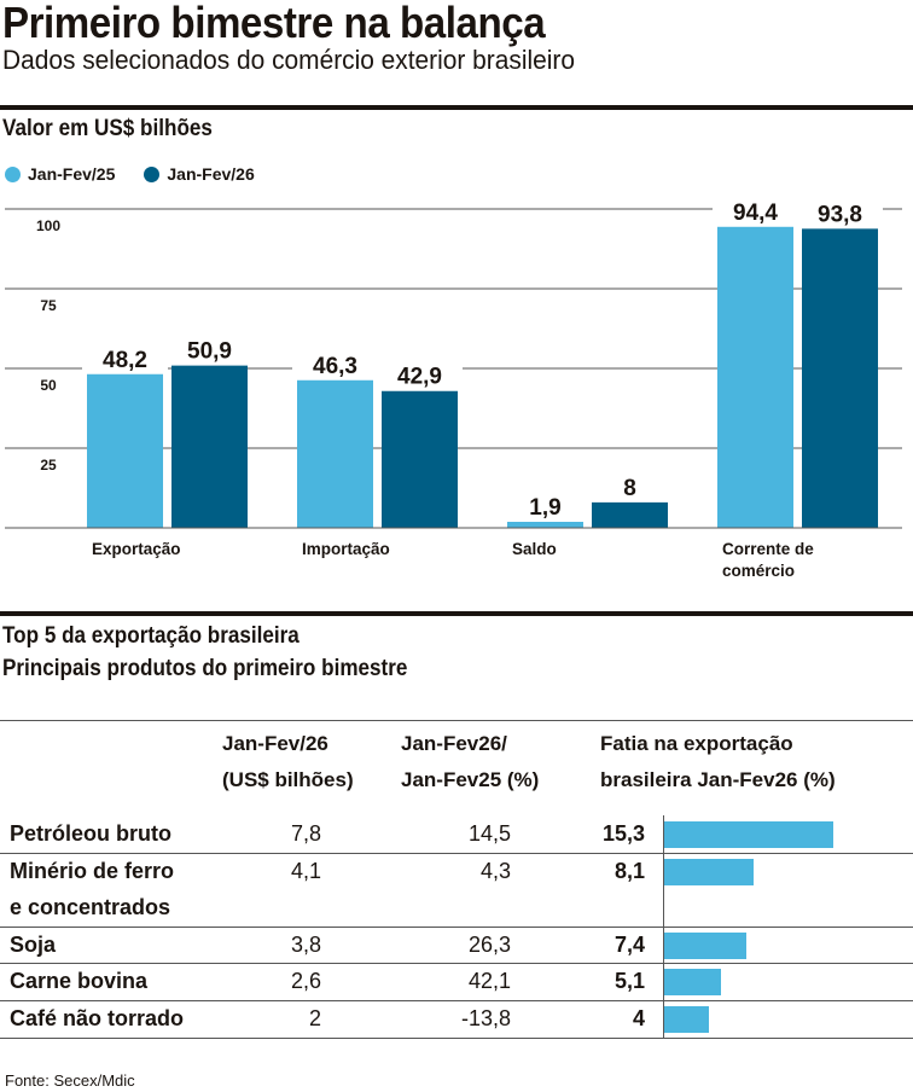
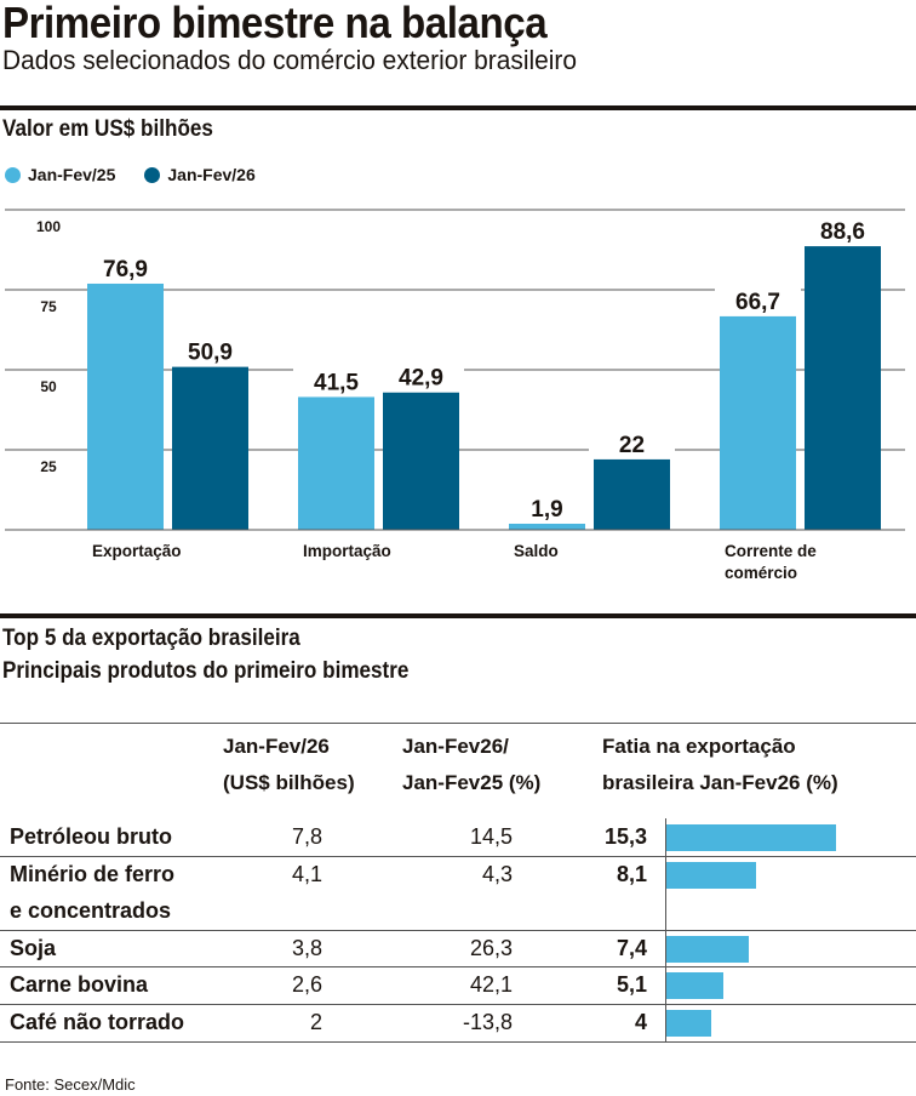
Valor em US$ bilhões/Jan-Fev/25/Exportação: 48,2 -> 76,9
Valor em US$ bilhões/Jan-Fev/25/Importação: 46,3 -> 41,5
Valor em US$ bilhões/Jan-Fev/26/Saldo: 8 -> 22
Valor em US$ bilhões/Jan-Fev/25/Corrente de comércio: 94,4 -> 66,7
Valor em US$ bilhões/Jan-Fev/26/Corrente de comércio: 93,8 -> 88,6
